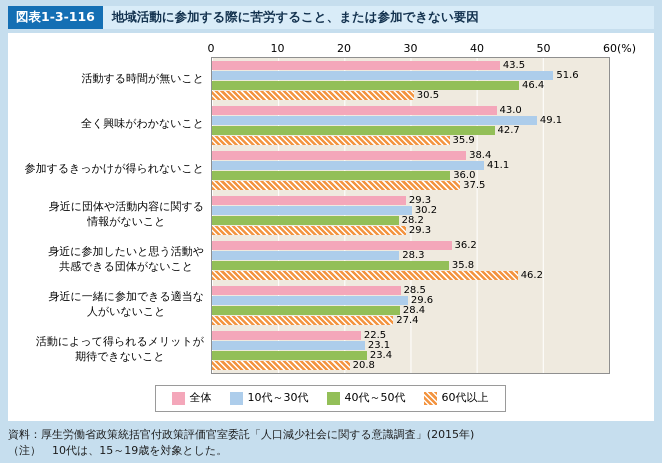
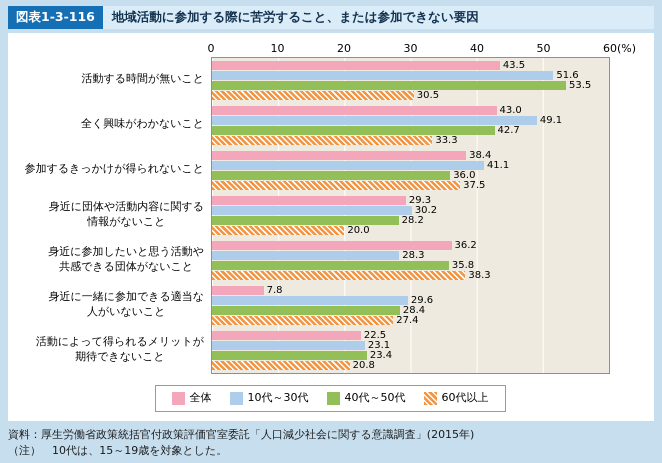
40代～50代/活動する時間が無いこと: 46.4 -> 53.5
60代以上/全く興味がわかないこと: 35.9 -> 33.3
60代以上/身近に団体や活動内容に関する 情報がないこと: 29.3 -> 20.0
60代以上/身近に参加したいと思う活動や 共感できる団体がないこと: 46.2 -> 38.3
全体/身近に一緒に参加できる適当な 人がいないこと: 28.5 -> 7.8
